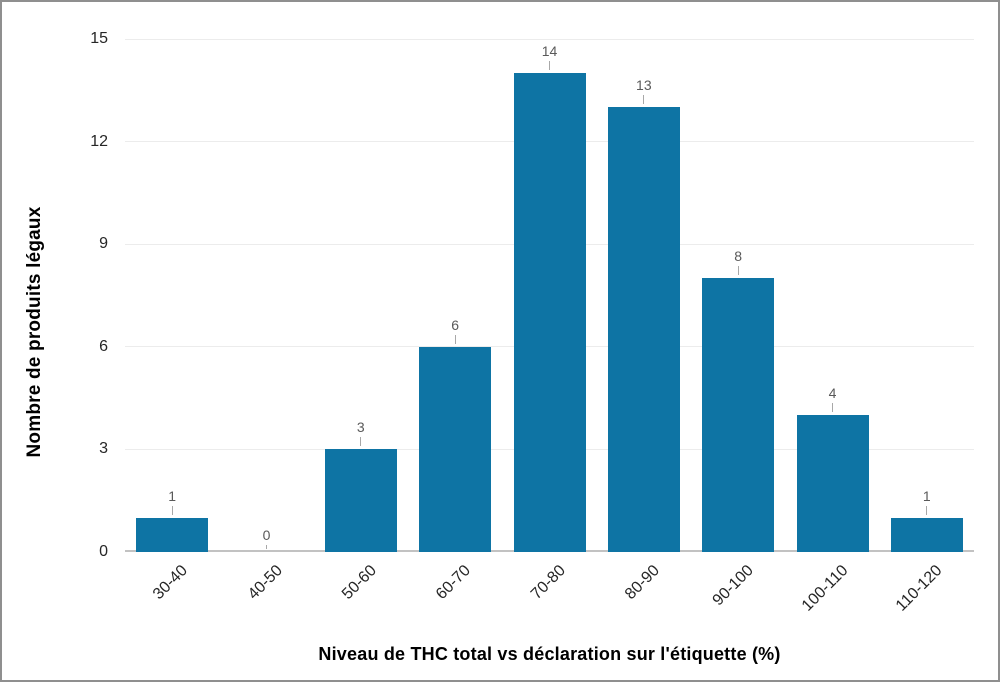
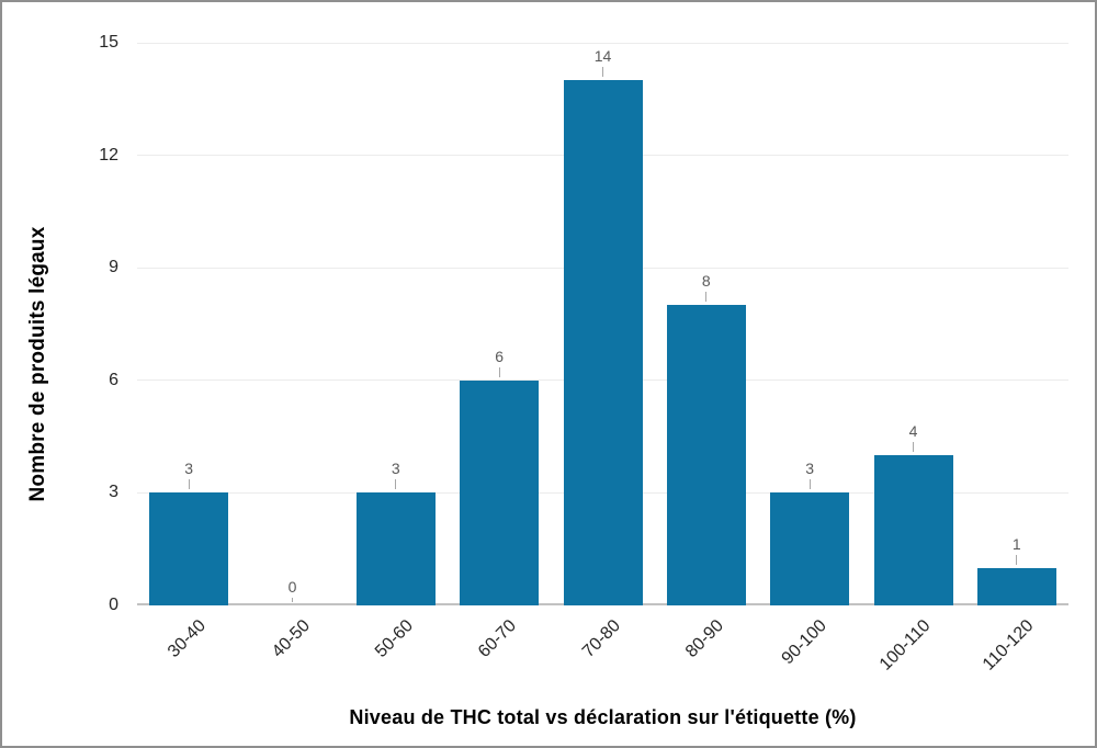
30-40: 1 -> 3
80-90: 13 -> 8
90-100: 8 -> 3
